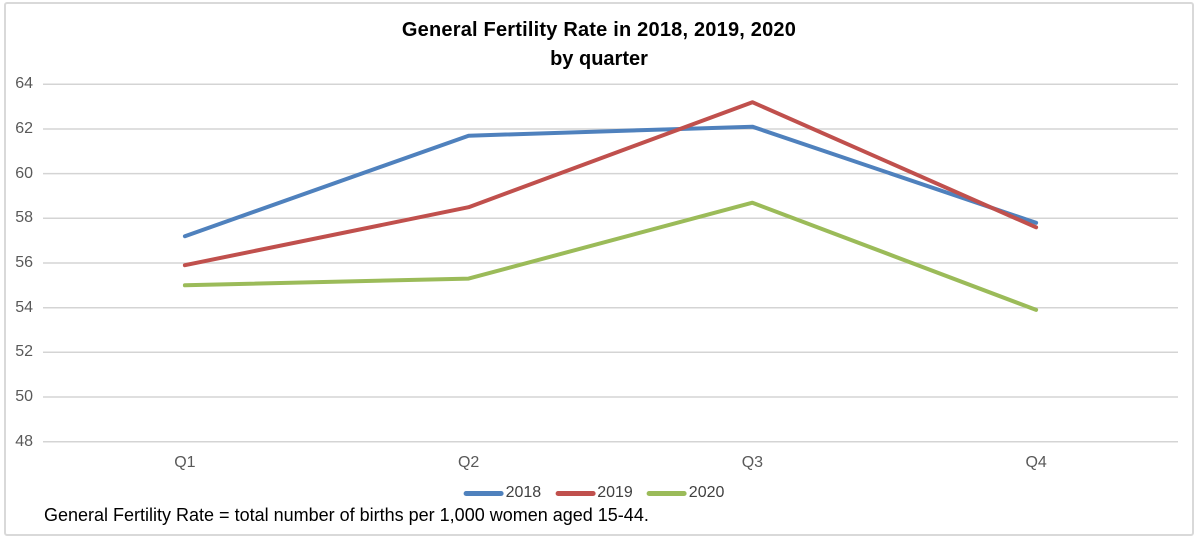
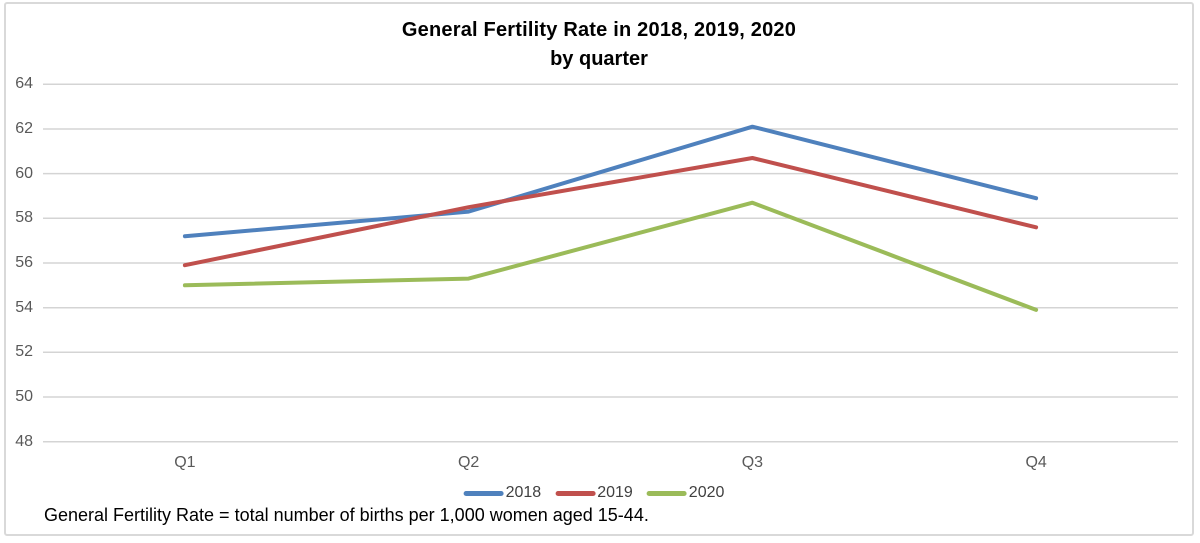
2018/Q2: 61.7 -> 58.3
2019/Q3: 63.2 -> 60.7
2018/Q4: 57.8 -> 58.9
